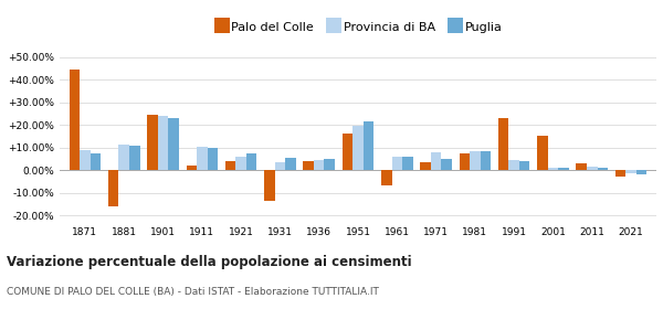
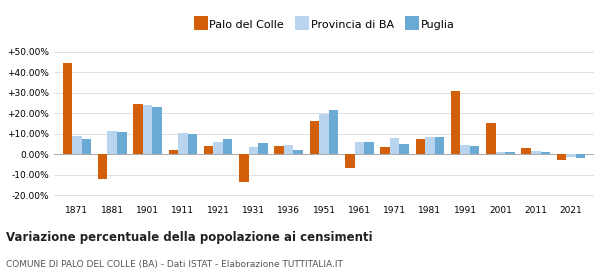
Palo del Colle/1881: -16.0% -> -12.0%
Puglia/1936: 5.0% -> 2.0%
Palo del Colle/1991: 23.0% -> 31.0%
